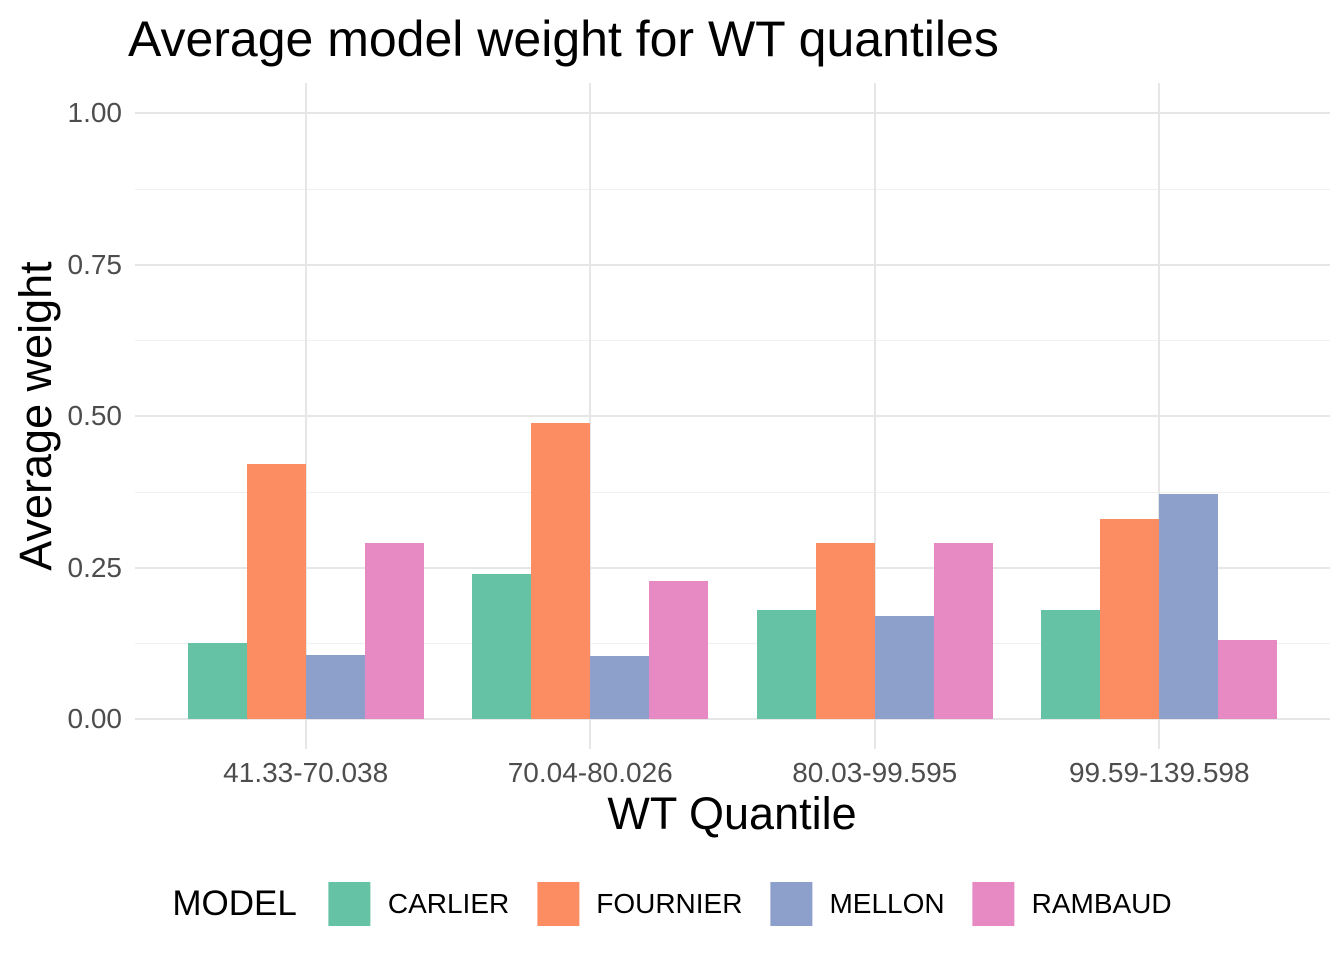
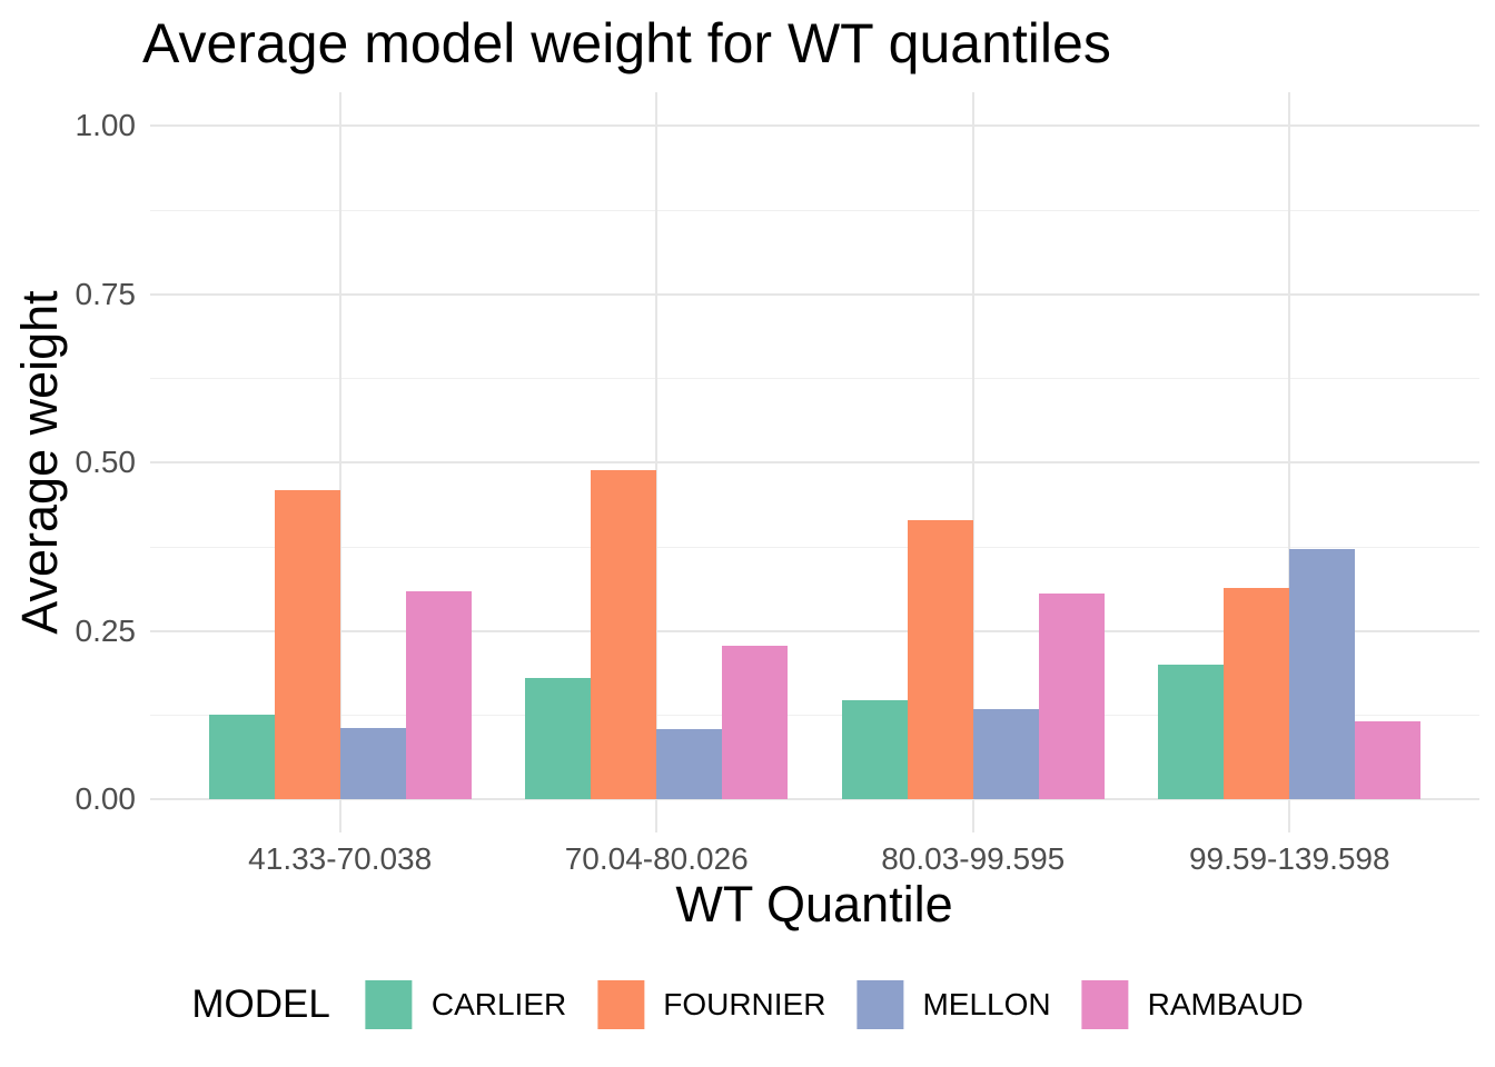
FOURNIER/41.33-70.038: 0.42 -> 0.46
RAMBAUD/41.33-70.038: 0.29 -> 0.31
CARLIER/70.04-80.026: 0.24 -> 0.18
CARLIER/80.03-99.595: 0.18 -> 0.15
FOURNIER/80.03-99.595: 0.29 -> 0.41
MELLON/80.03-99.595: 0.17 -> 0.13
RAMBAUD/80.03-99.595: 0.29 -> 0.30
CARLIER/99.59-139.598: 0.18 -> 0.20
FOURNIER/99.59-139.598: 0.33 -> 0.31
RAMBAUD/99.59-139.598: 0.13 -> 0.12
